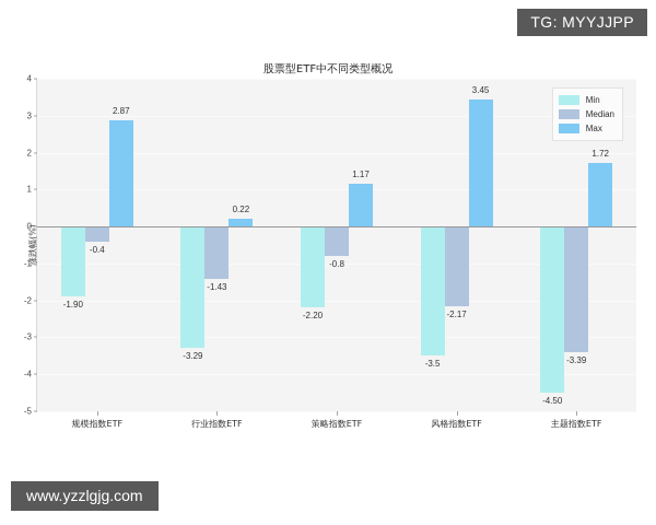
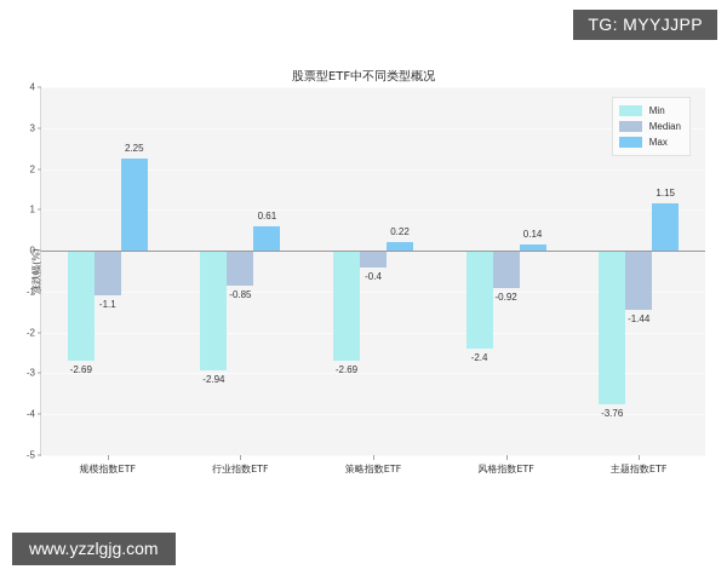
Min/规模指数ETF: -1.90 -> -2.69
Median/规模指数ETF: -0.4 -> -1.1
Max/规模指数ETF: 2.87 -> 2.25
Min/行业指数ETF: -3.29 -> -2.94
Median/行业指数ETF: -1.43 -> -0.85
Max/行业指数ETF: 0.22 -> 0.61
Min/策略指数ETF: -2.20 -> -2.69
Median/策略指数ETF: -0.8 -> -0.4
Max/策略指数ETF: 1.17 -> 0.22
Min/风格指数ETF: -3.5 -> -2.4
Median/风格指数ETF: -2.17 -> -0.92
Max/风格指数ETF: 3.45 -> 0.14
Min/主题指数ETF: -4.50 -> -3.76
Median/主题指数ETF: -3.39 -> -1.44
Max/主题指数ETF: 1.72 -> 1.15
